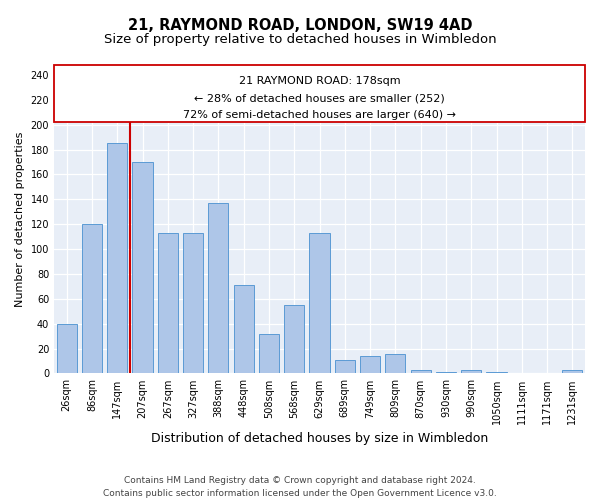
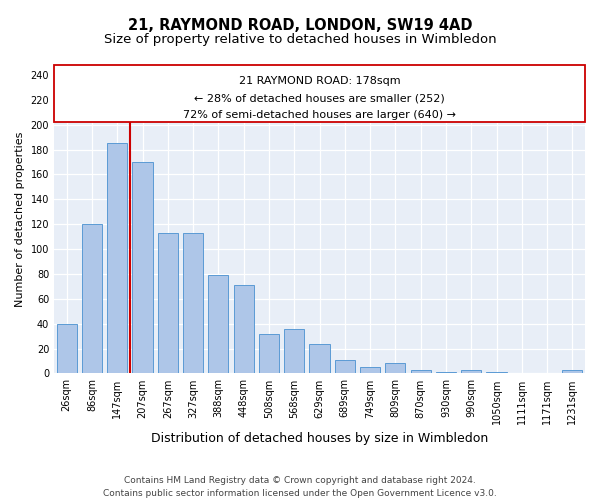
388sqm: 137 -> 79
568sqm: 55 -> 36
629sqm: 113 -> 24
749sqm: 14 -> 5
809sqm: 16 -> 8
